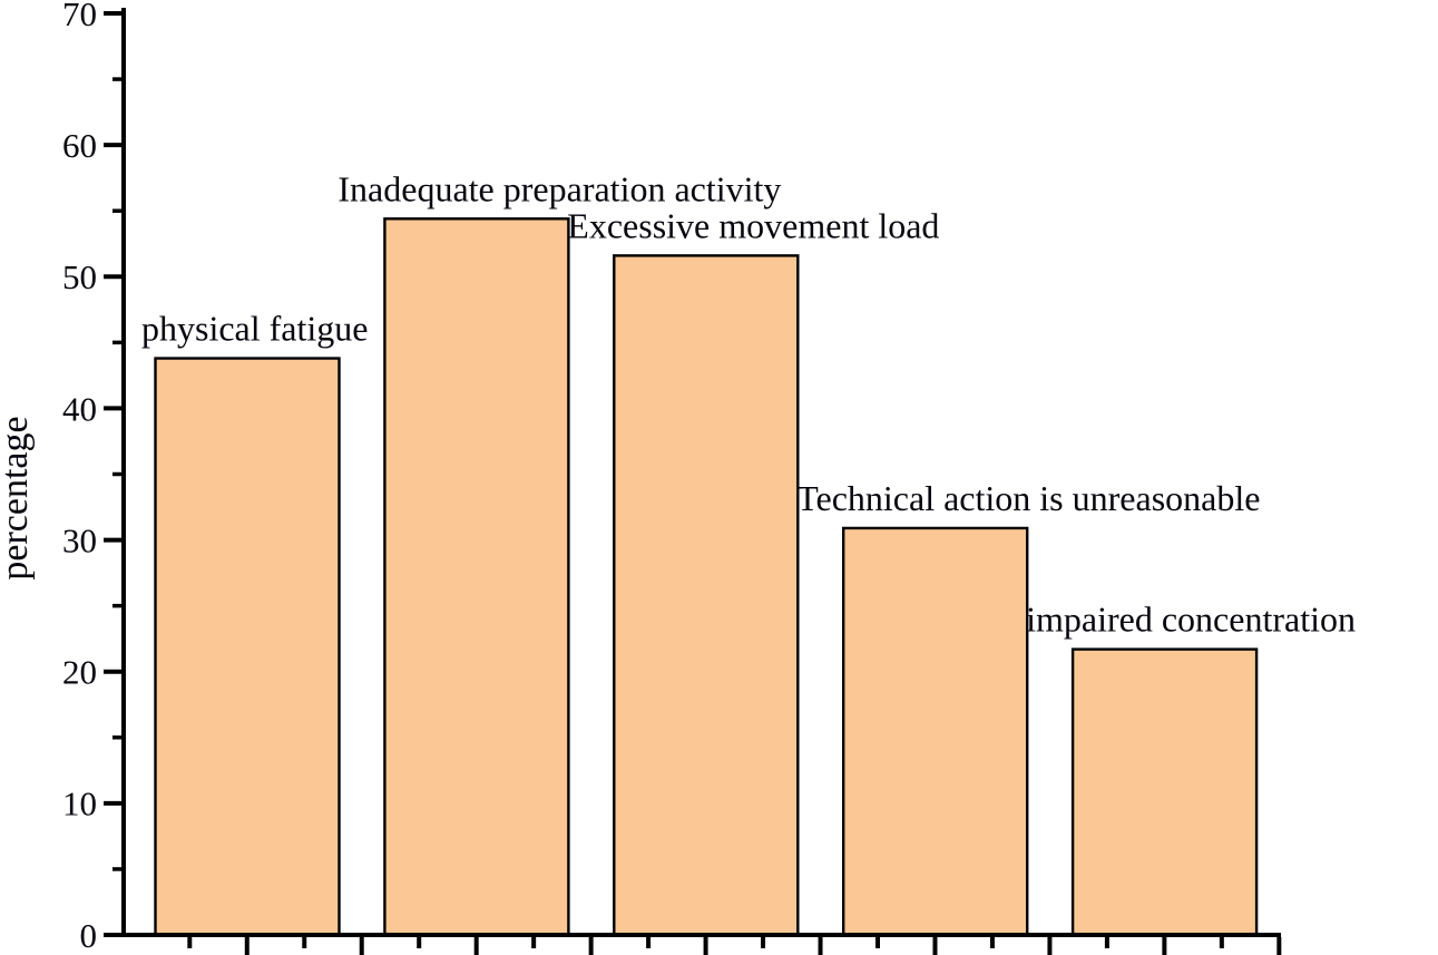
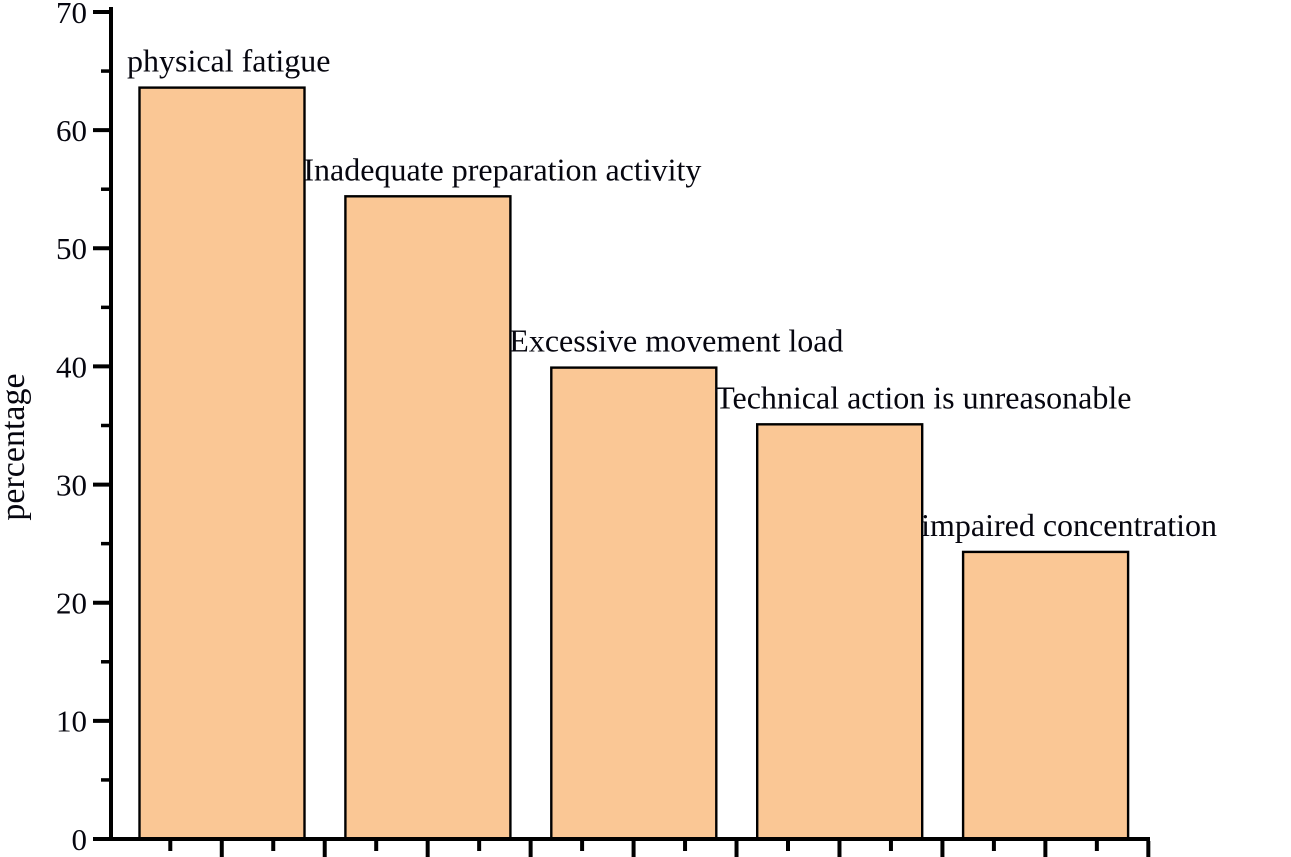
physical fatigue: 43.8 -> 63.6
Excessive movement load: 51.6 -> 39.9
Technical action is unreasonable: 30.9 -> 35.1
impaired concentration: 21.7 -> 24.3
